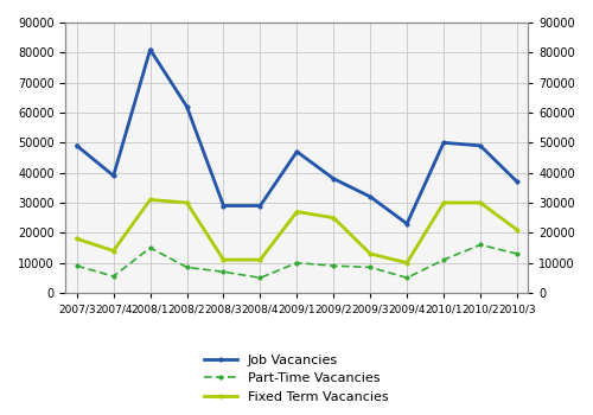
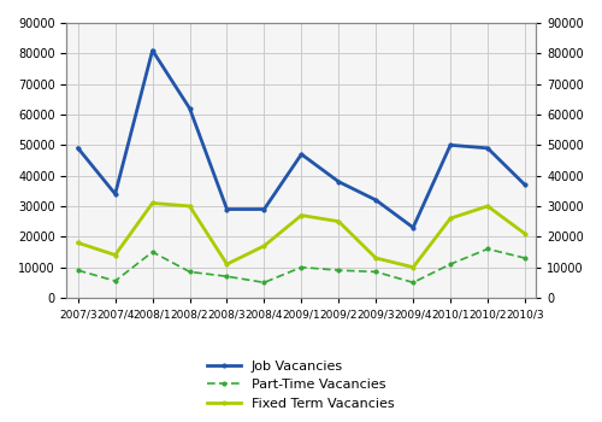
Job Vacancies/2007/4: 39000 -> 34000
Fixed Term Vacancies/2008/4: 11000 -> 17000
Fixed Term Vacancies/2010/1: 30000 -> 26000
